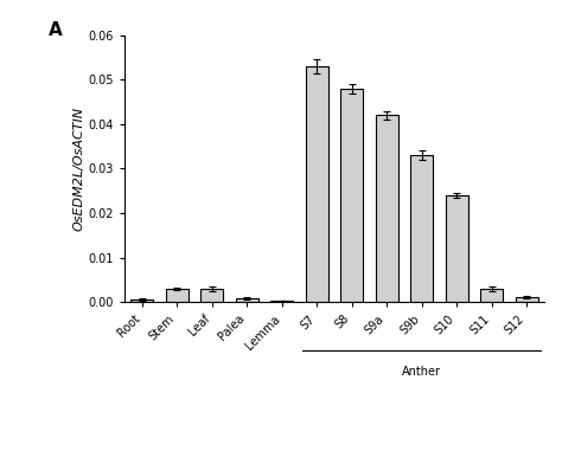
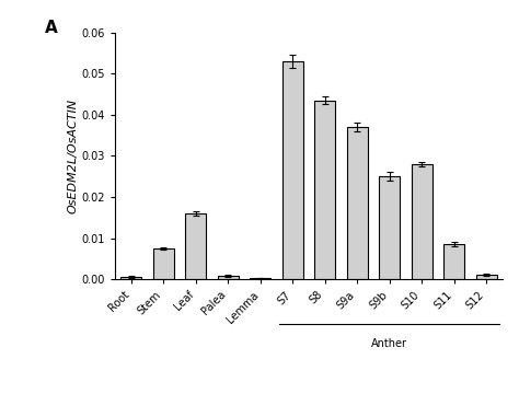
Stem: 0.0030 -> 0.0075
Leaf: 0.0030 -> 0.0160
S8: 0.0480 -> 0.0435
S9a: 0.0420 -> 0.0370
S9b: 0.0330 -> 0.0250
S10: 0.0240 -> 0.0280
S11: 0.0030 -> 0.0085
